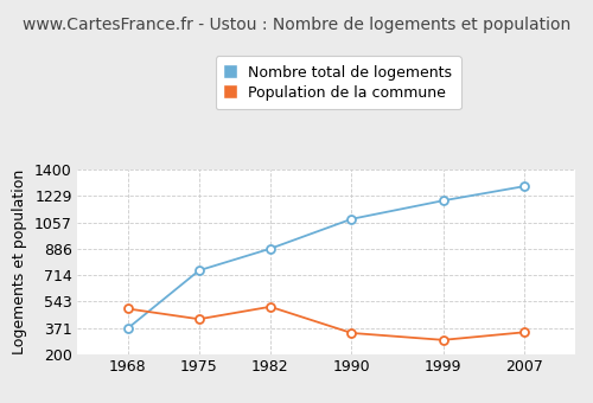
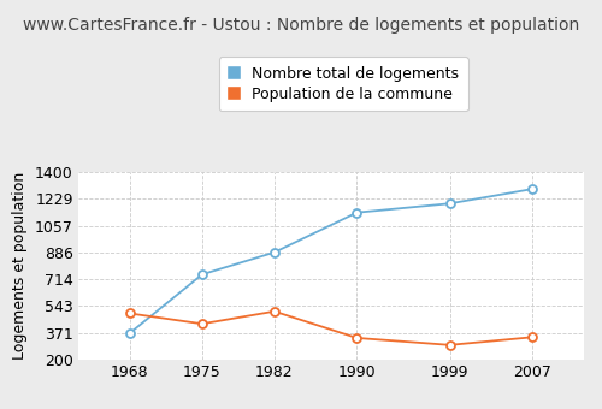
Nombre total de logements/1990: 1080 -> 1140
